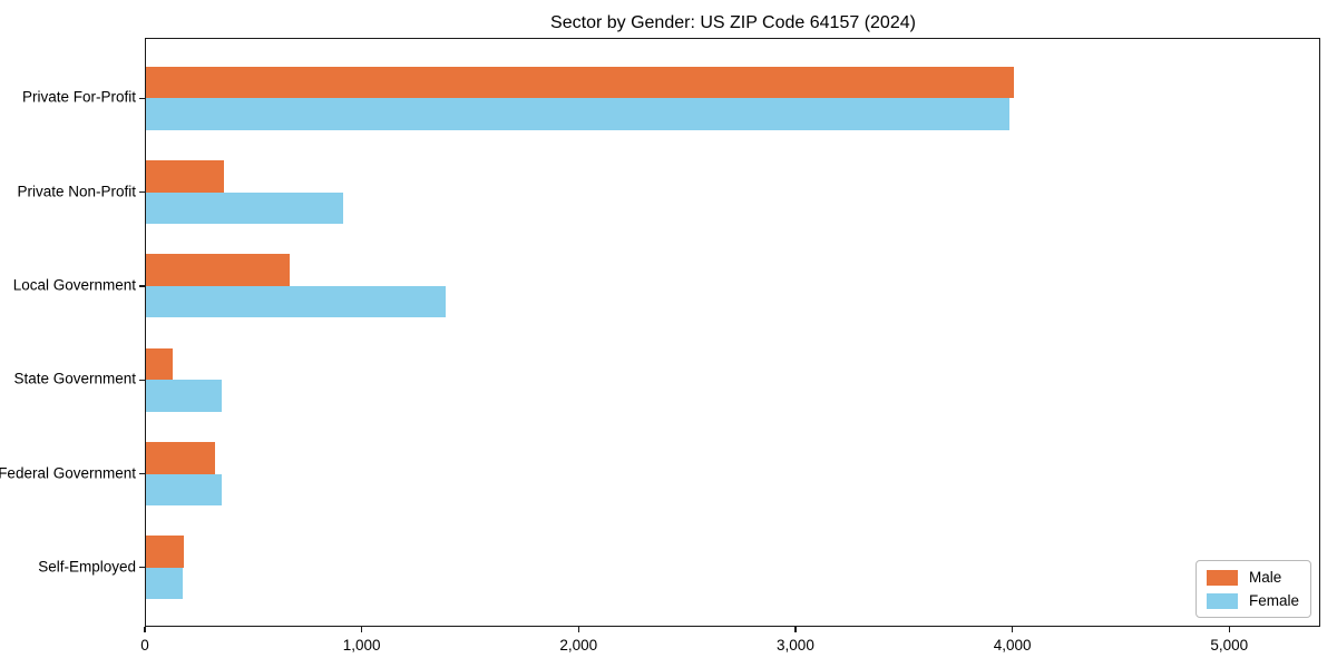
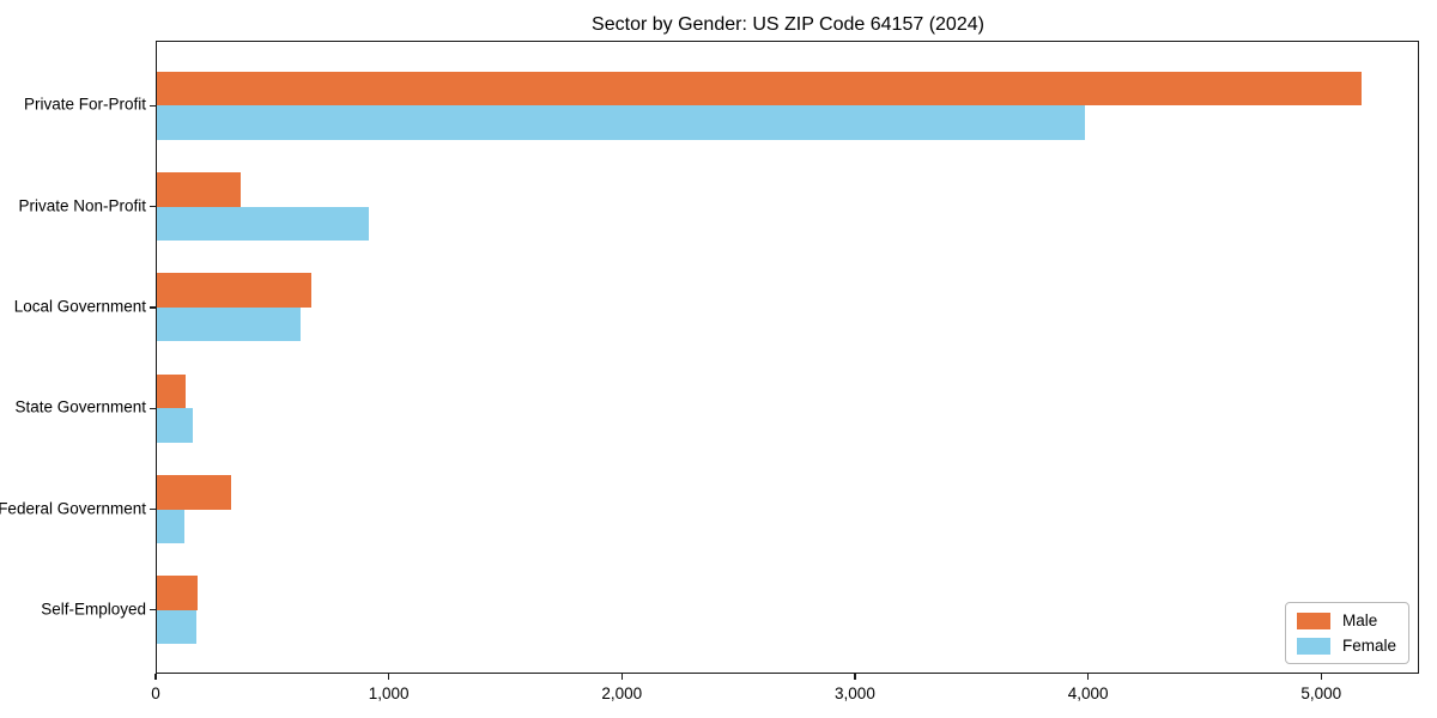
Male/Private For-Profit: 4000 -> 5170
Female/Local Government: 1380 -> 620
Female/State Government: 350 -> 160
Female/Federal Government: 350 -> 120
